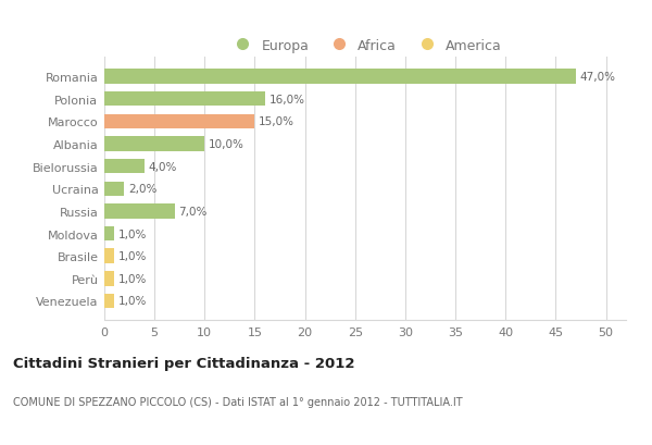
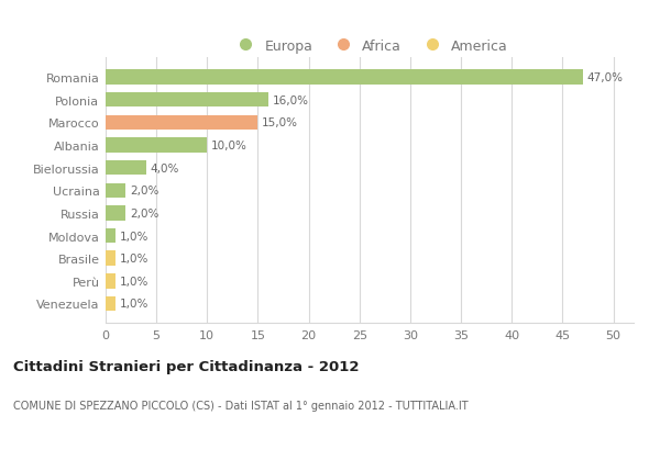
Russia: 7,0% -> 2,0%
